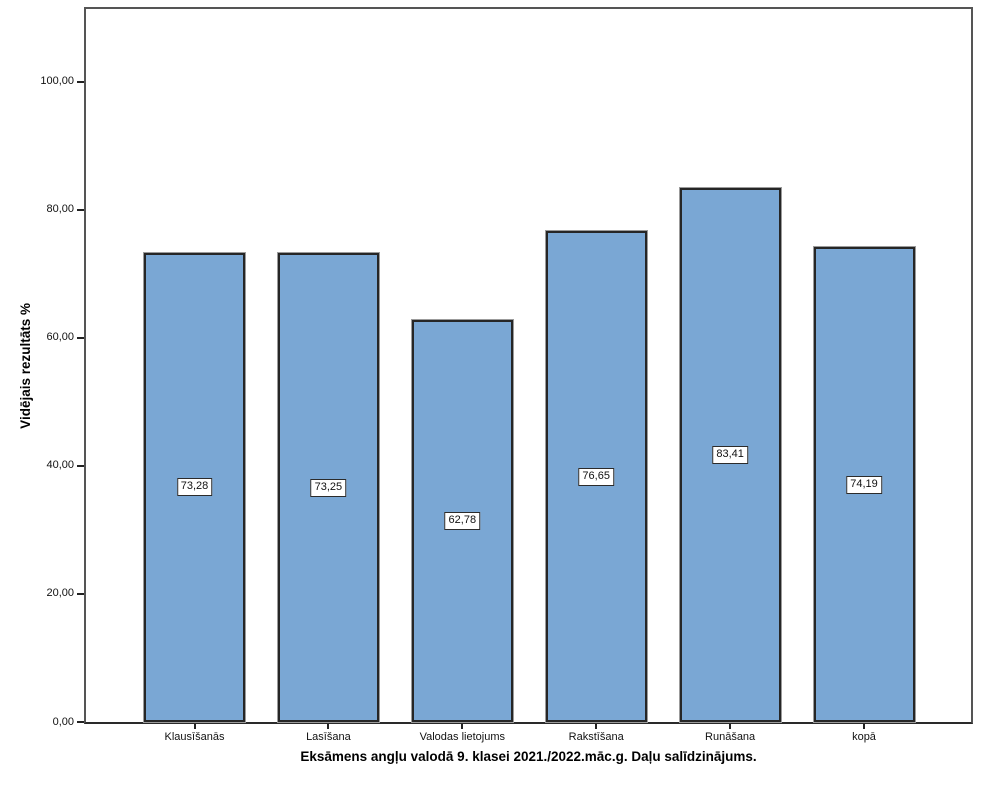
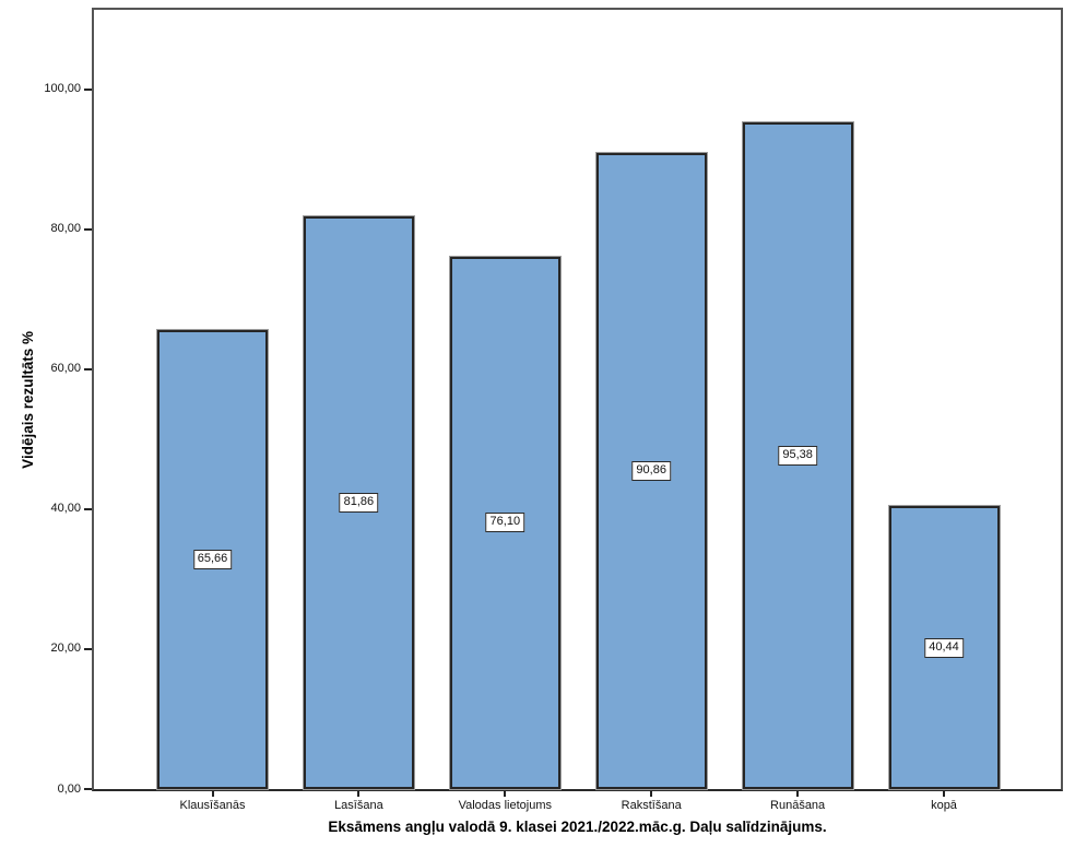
Klausīšanās: 73,28 -> 65,66
Lasīšana: 73,25 -> 81,86
Valodas lietojums: 62,78 -> 76,10
Rakstīšana: 76,65 -> 90,86
Runāšana: 83,41 -> 95,38
kopā: 74,19 -> 40,44
